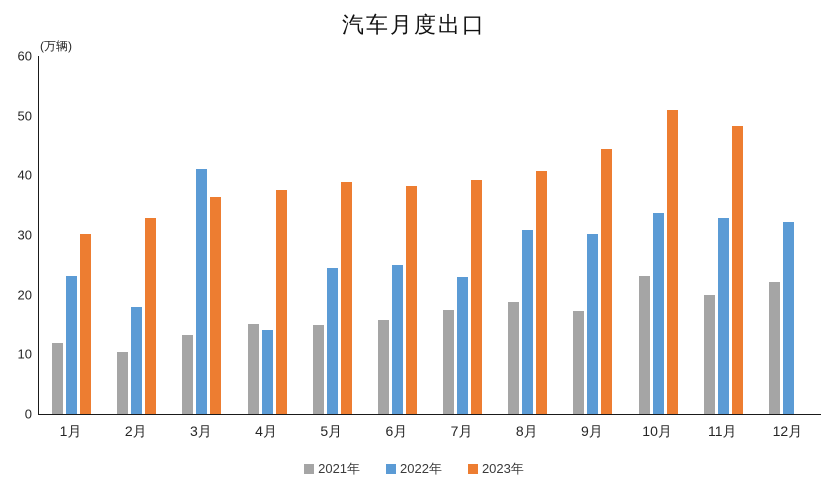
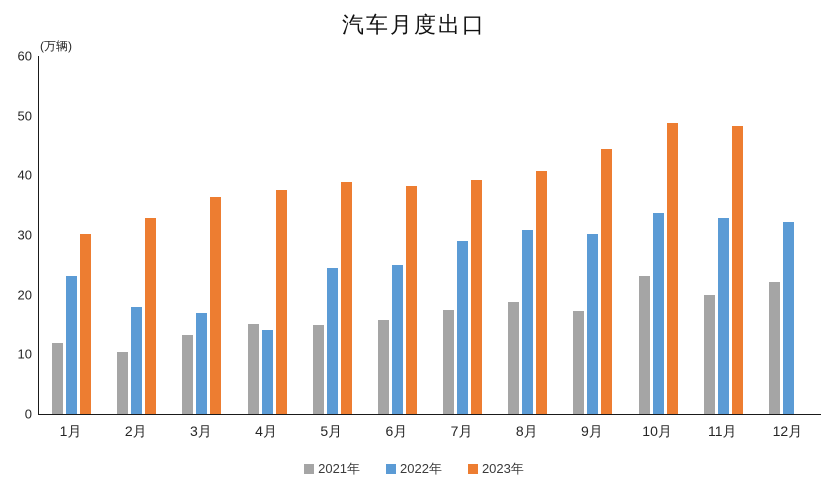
2022年/3月: 41 -> 17
2022年/7月: 23 -> 29
2023年/10月: 51 -> 49
